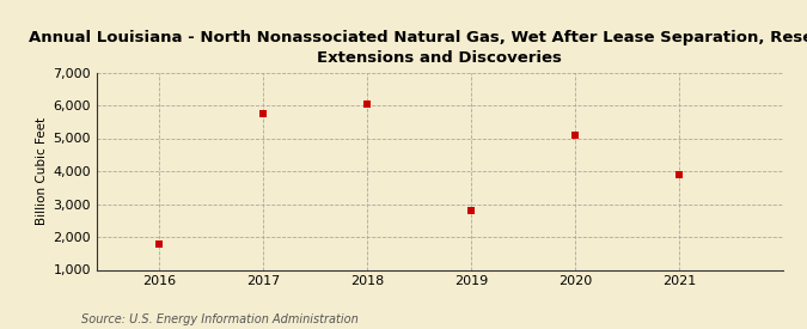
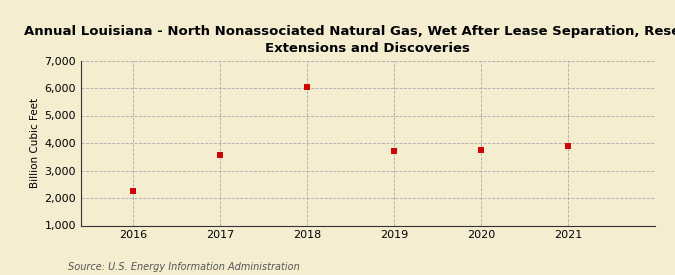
2016: 1,800 -> 2,250
2017: 5,750 -> 3,550
2019: 2,800 -> 3,700
2020: 5,100 -> 3,750
